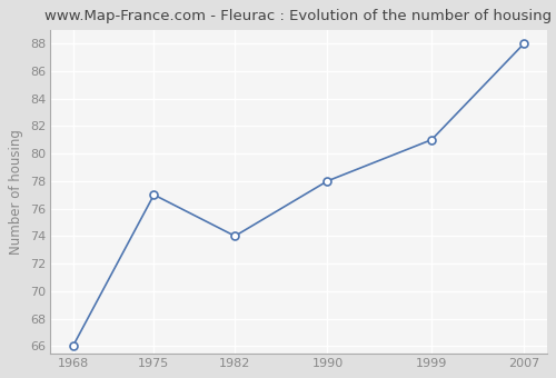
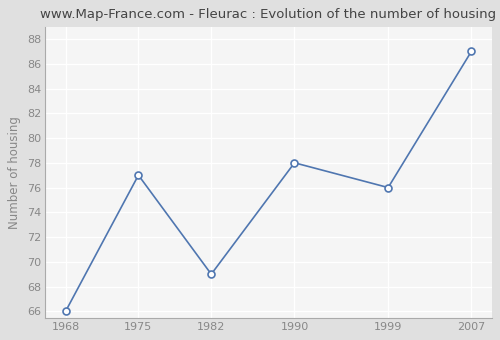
1982: 74 -> 69
1999: 81 -> 76
2007: 88 -> 87
